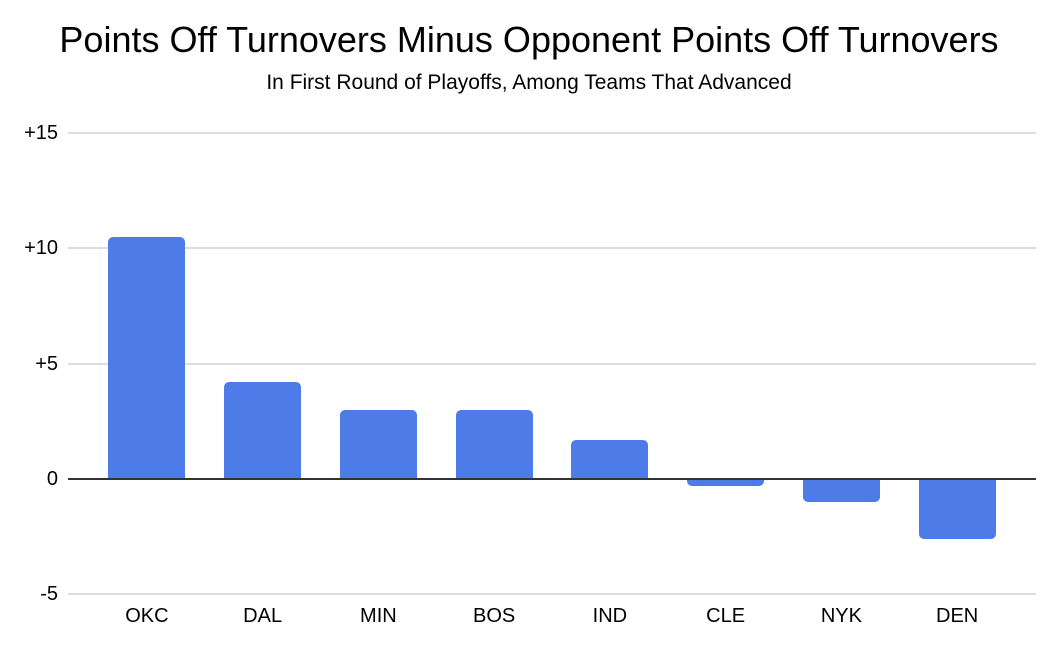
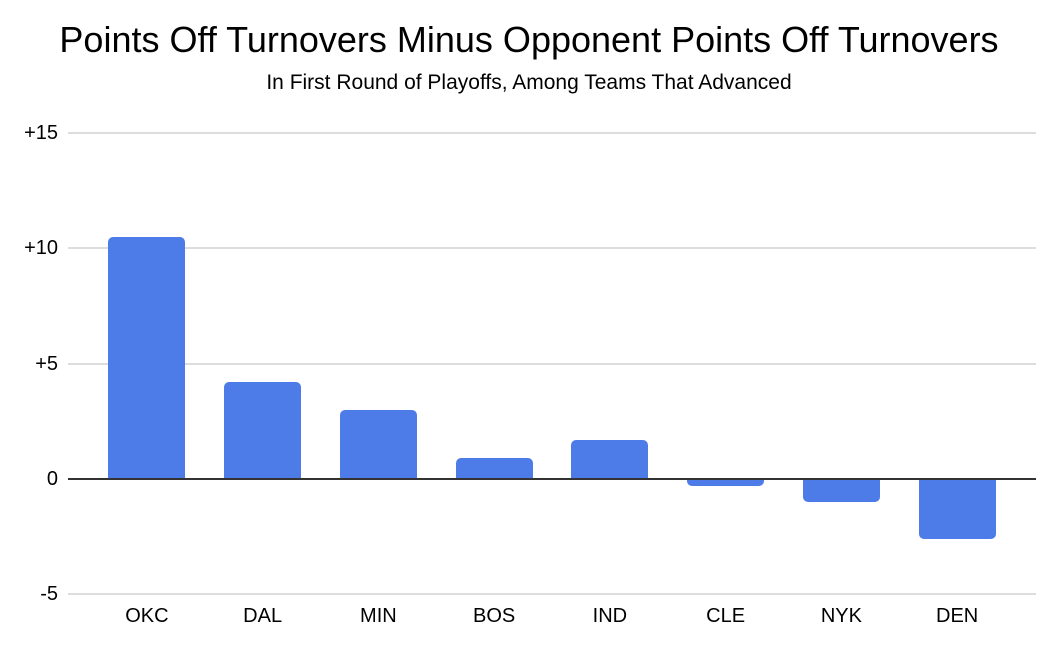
BOS: 3.0 -> 0.9
